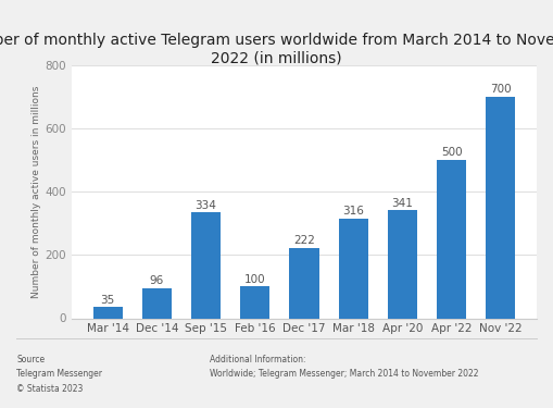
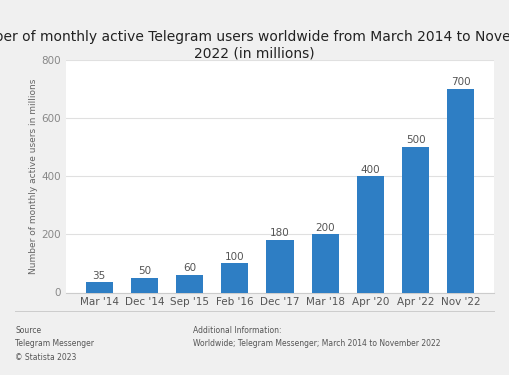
Dec '14: 96 -> 50
Sep '15: 334 -> 60
Dec '17: 222 -> 180
Mar '18: 316 -> 200
Apr '20: 341 -> 400
